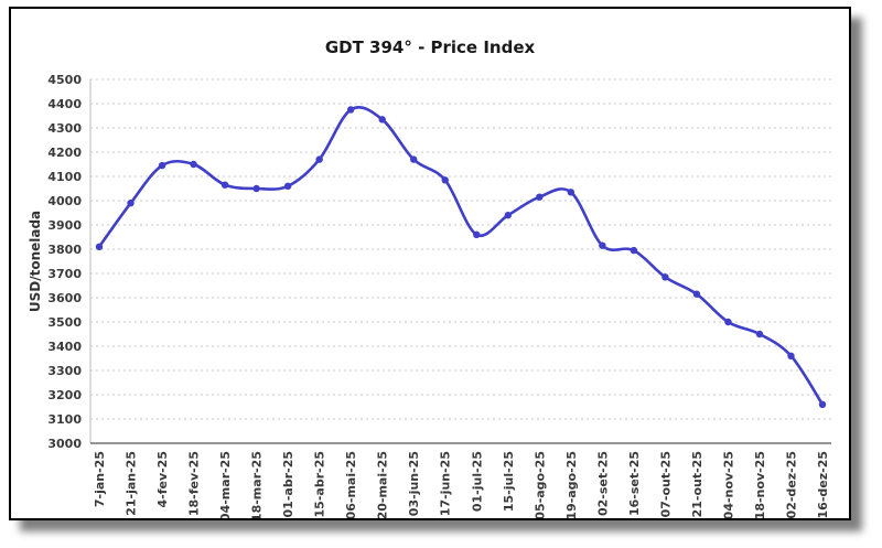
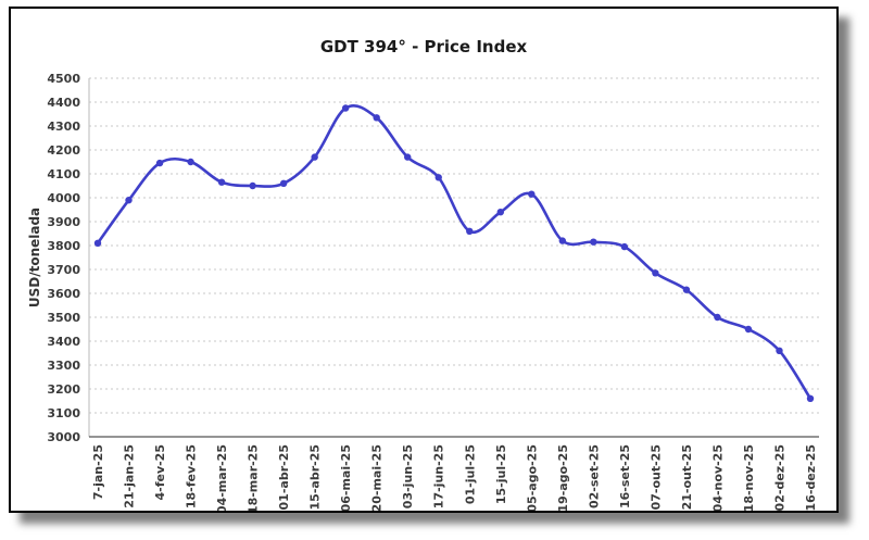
19-ago-25: 4040 -> 3820
